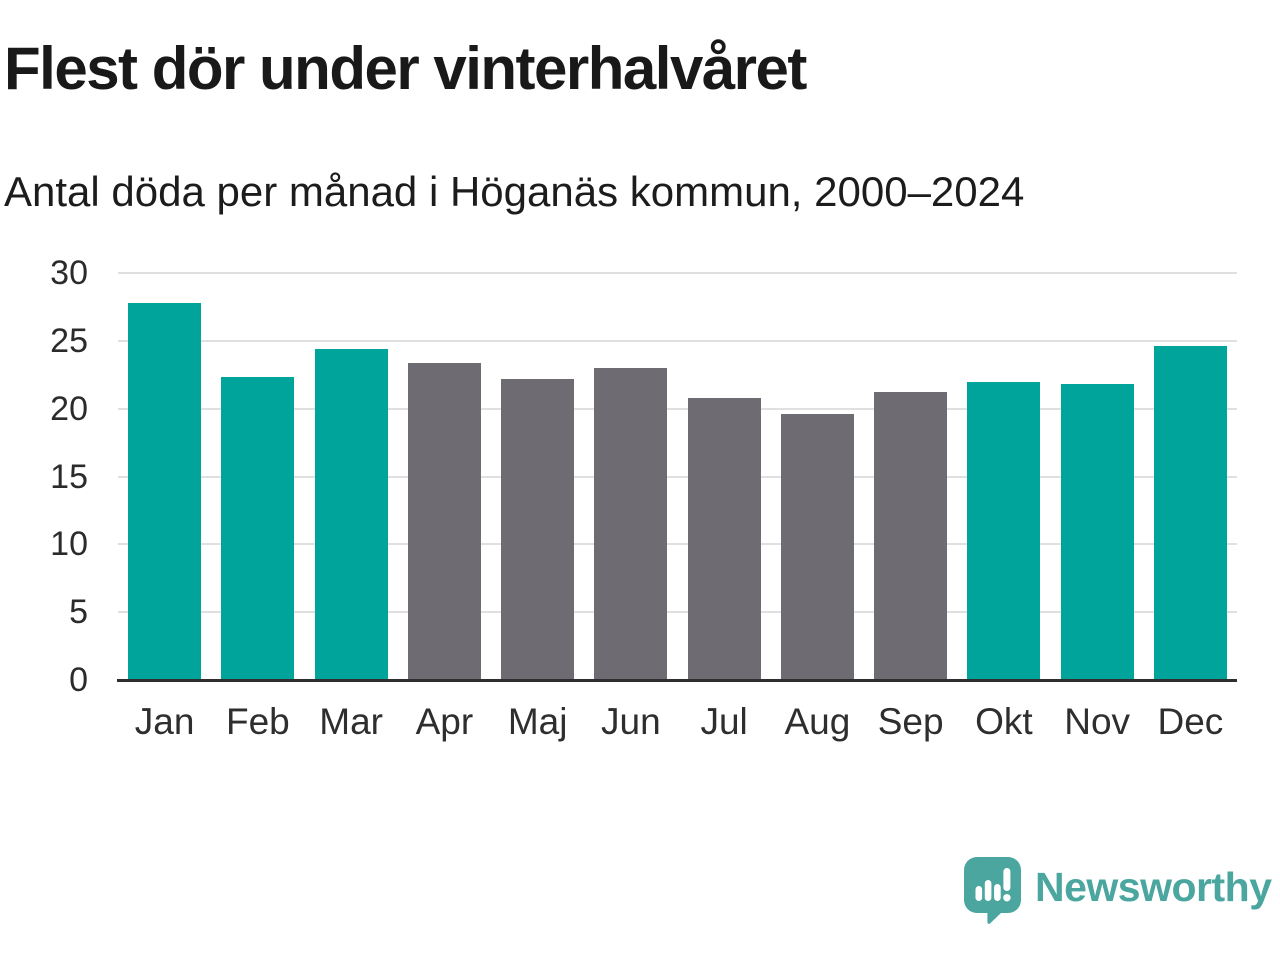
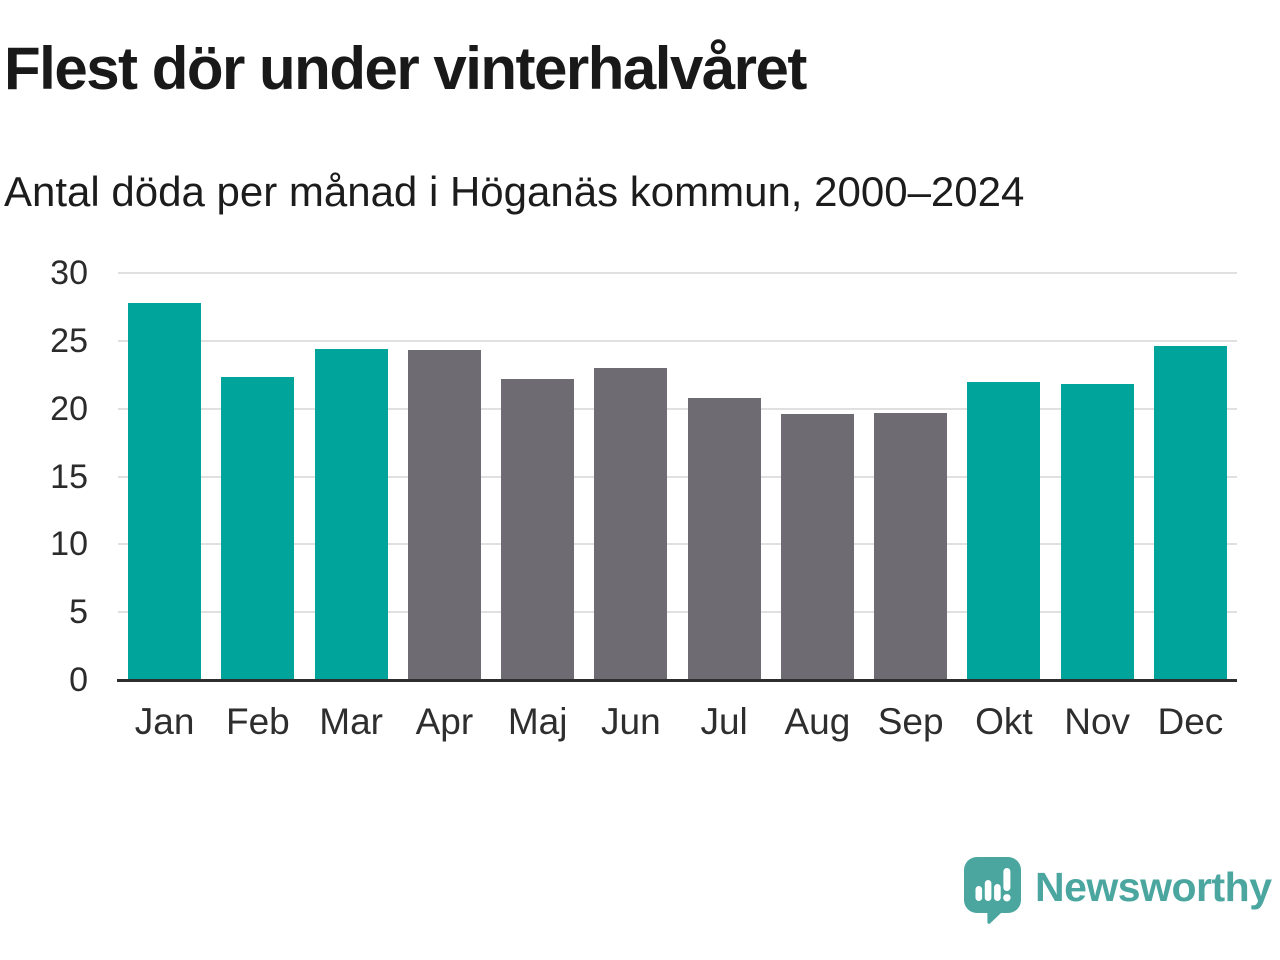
Apr: 23.4 -> 24.3
Sep: 21.2 -> 19.7
